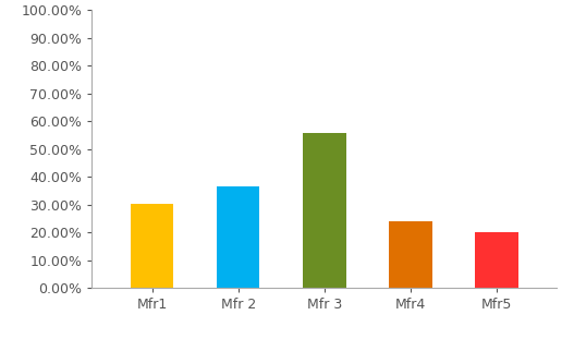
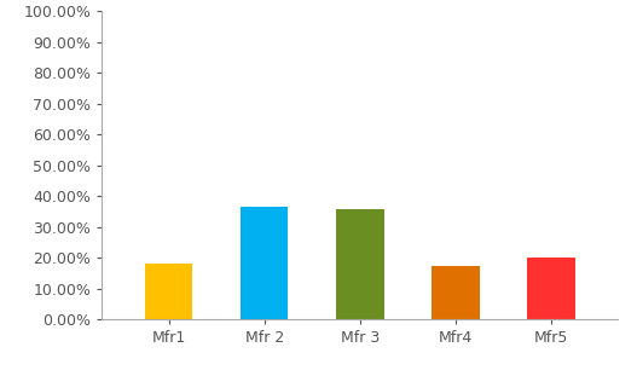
Mfr1: 30.5% -> 18.0%
Mfr 3: 56.0% -> 36.0%
Mfr4: 24.0% -> 17.5%
